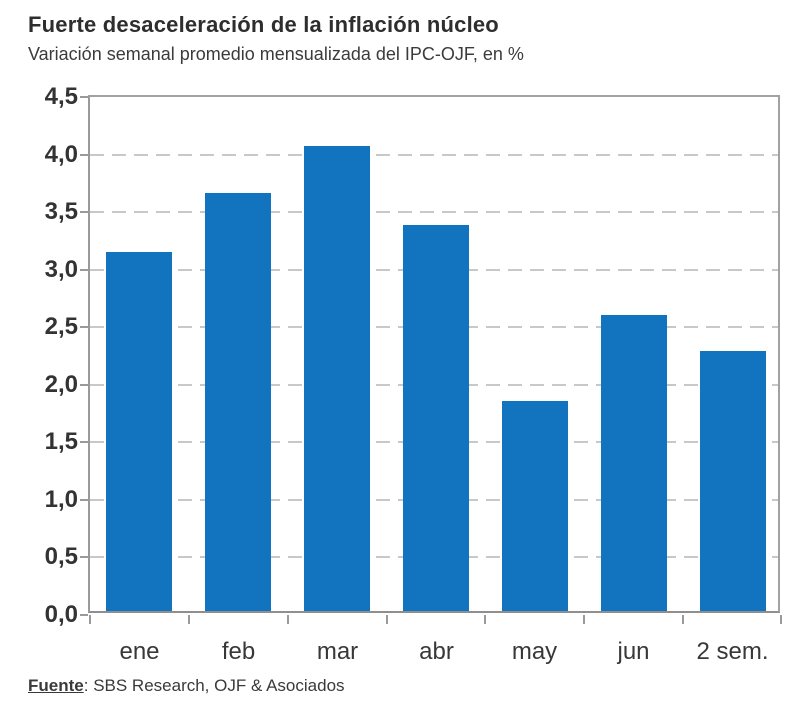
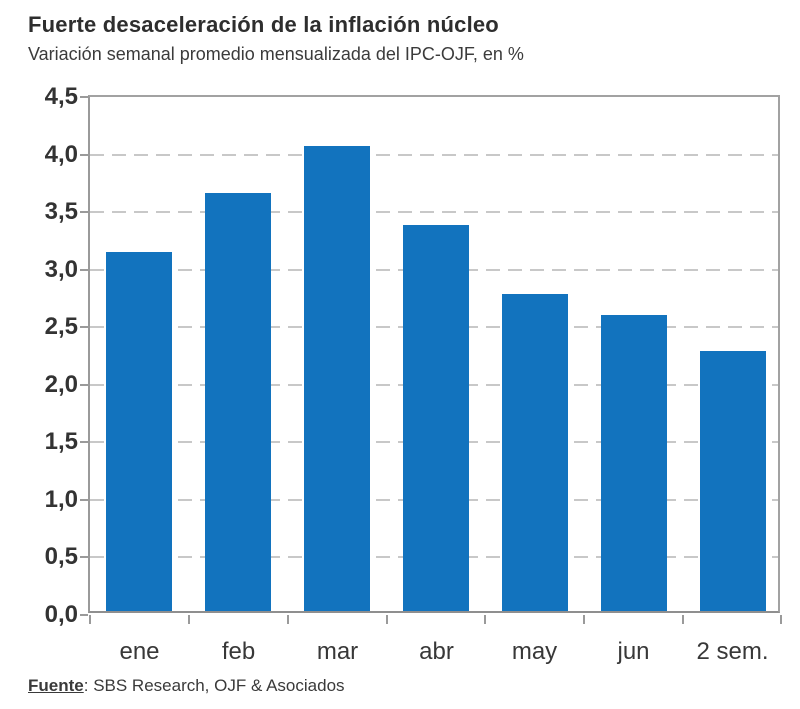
may: 1,82 -> 2,75
